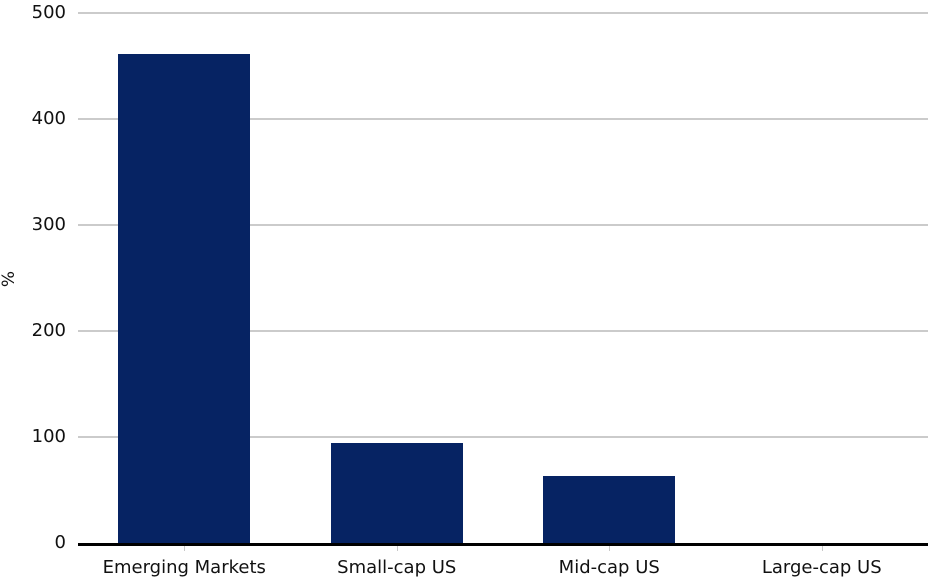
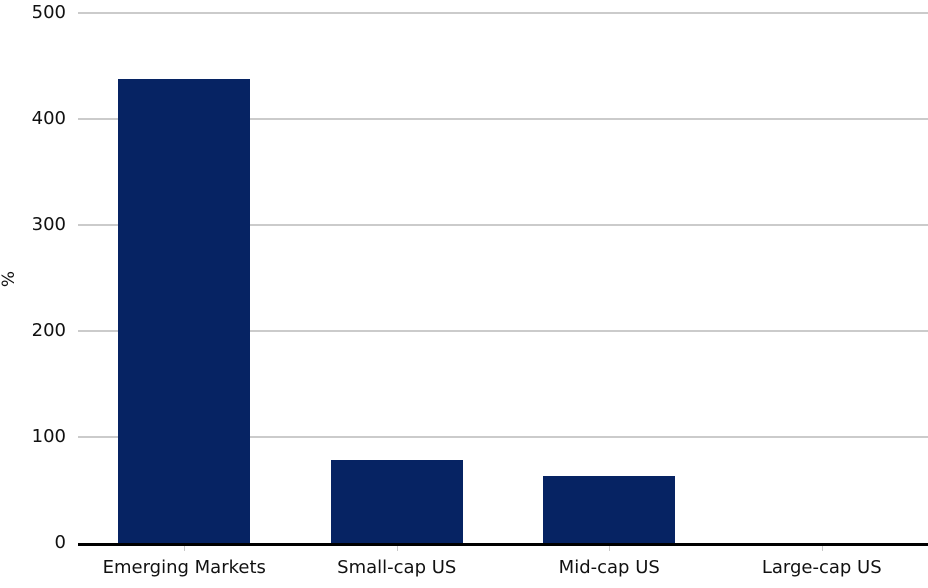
Emerging Markets: 461 -> 438
Small-cap US: 94 -> 78
